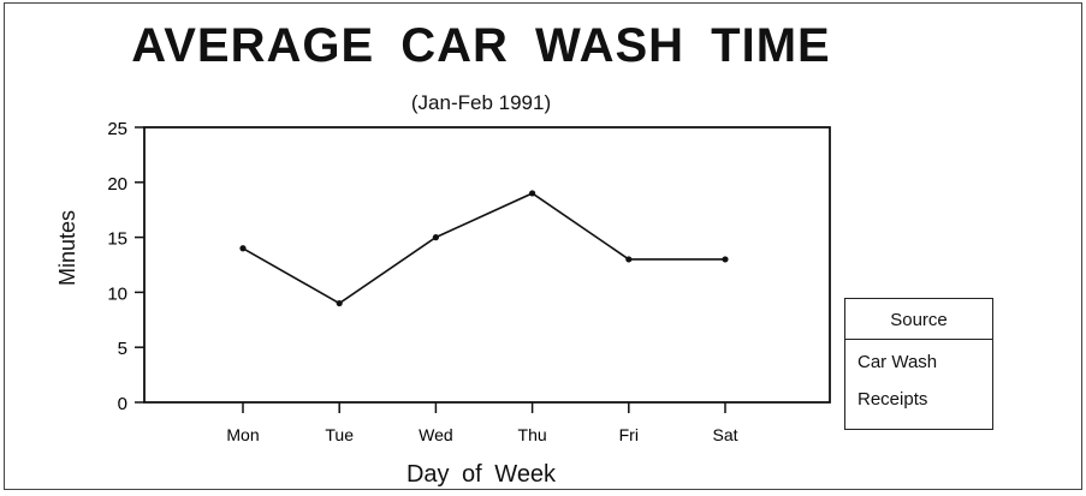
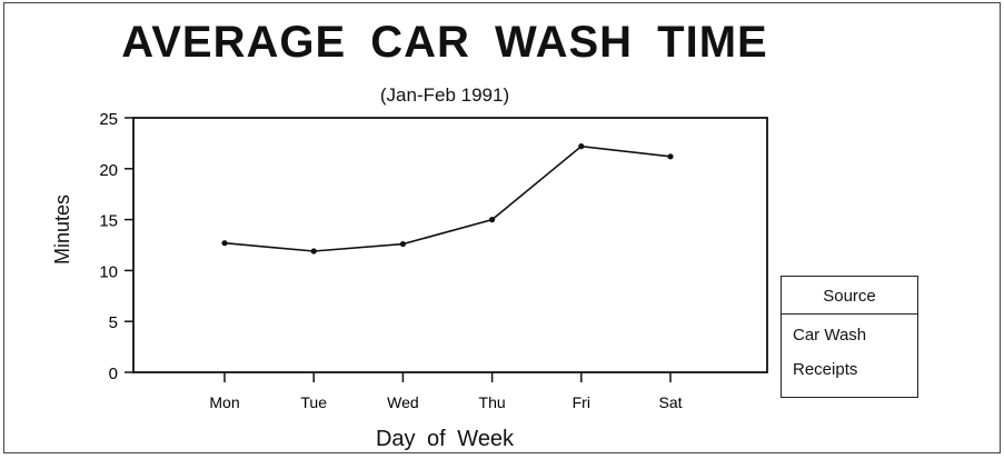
Mon: 14 -> 13
Tue: 9 -> 12
Wed: 15 -> 13
Thu: 19 -> 15
Fri: 13 -> 22
Sat: 13 -> 21
